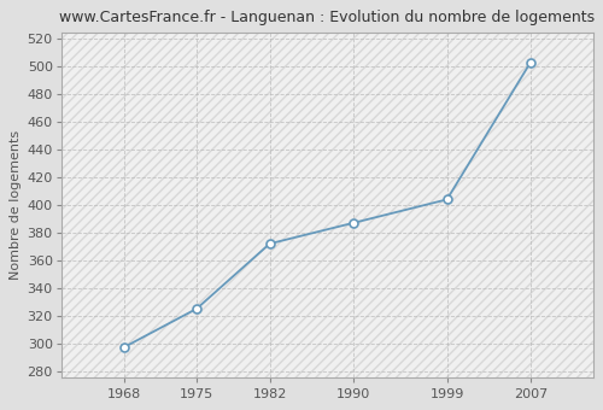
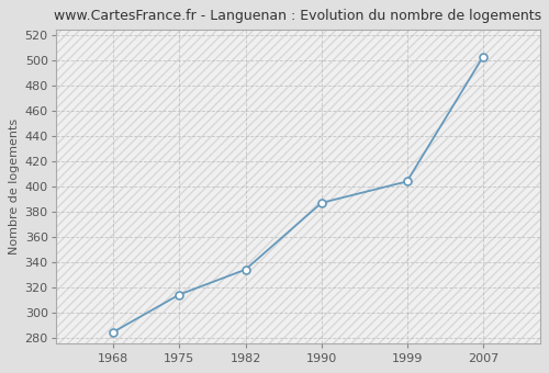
1968: 297 -> 284
1975: 325 -> 314
1982: 372 -> 334
